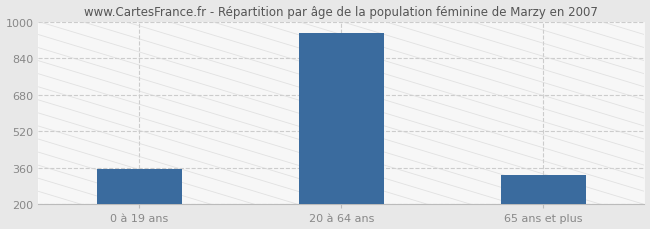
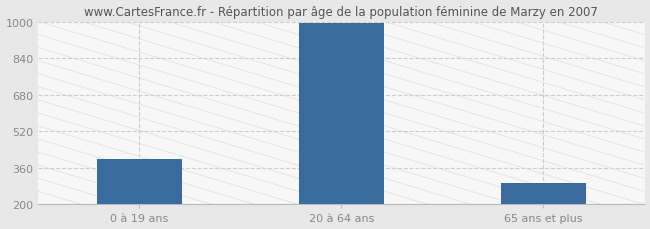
0 à 19 ans: 355 -> 400
20 à 64 ans: 950 -> 993
65 ans et plus: 330 -> 293
